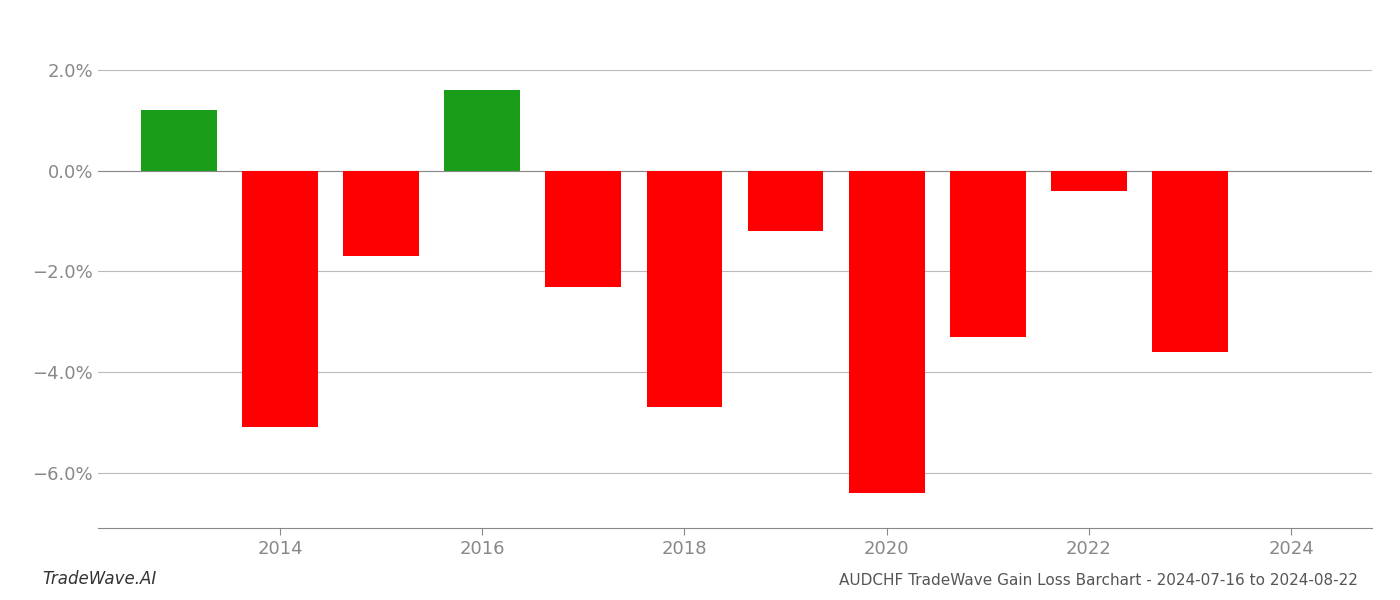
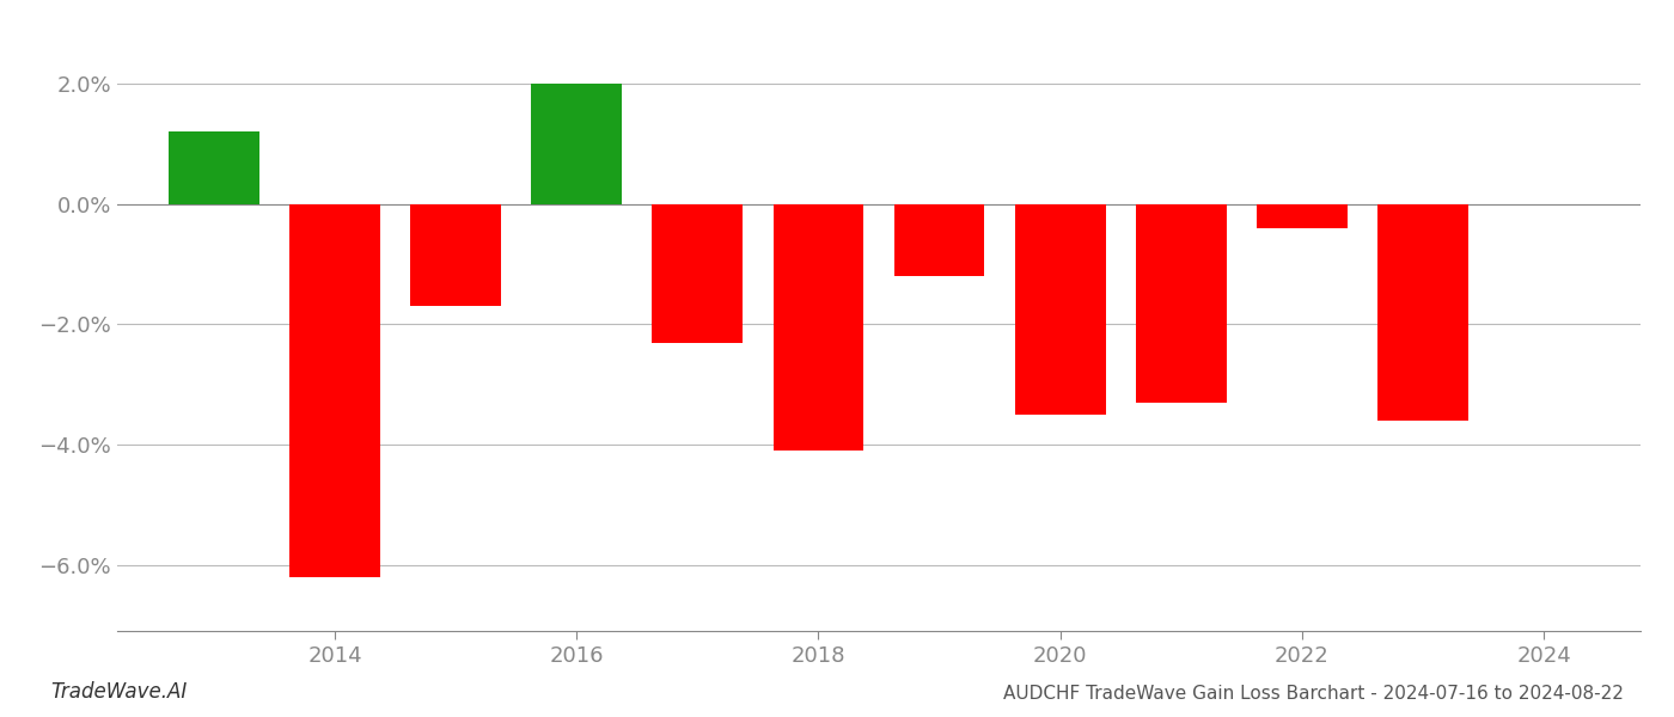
2014: -5.1% -> -6.2%
2016: 1.6% -> 2.0%
2018: -4.7% -> -4.1%
2020: -6.4% -> -3.5%
